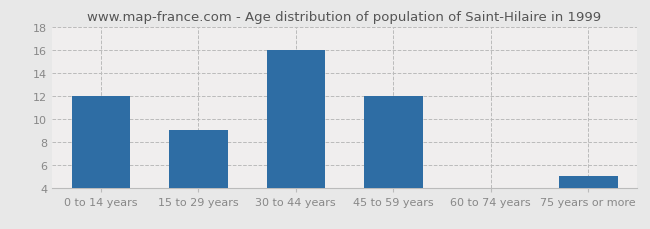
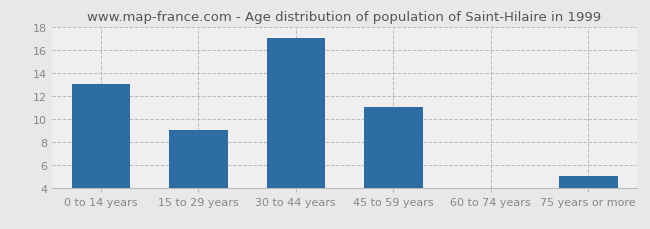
0 to 14 years: 12 -> 13
30 to 44 years: 16 -> 17
45 to 59 years: 12 -> 11
